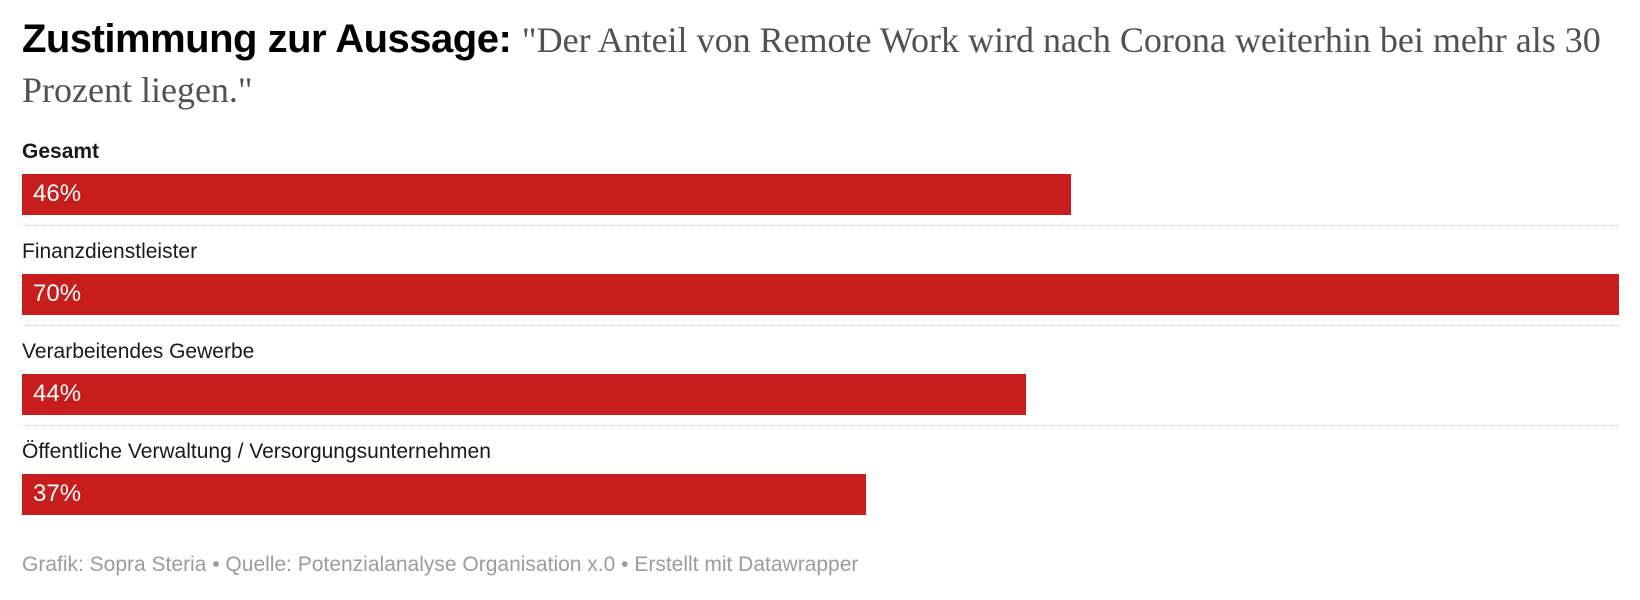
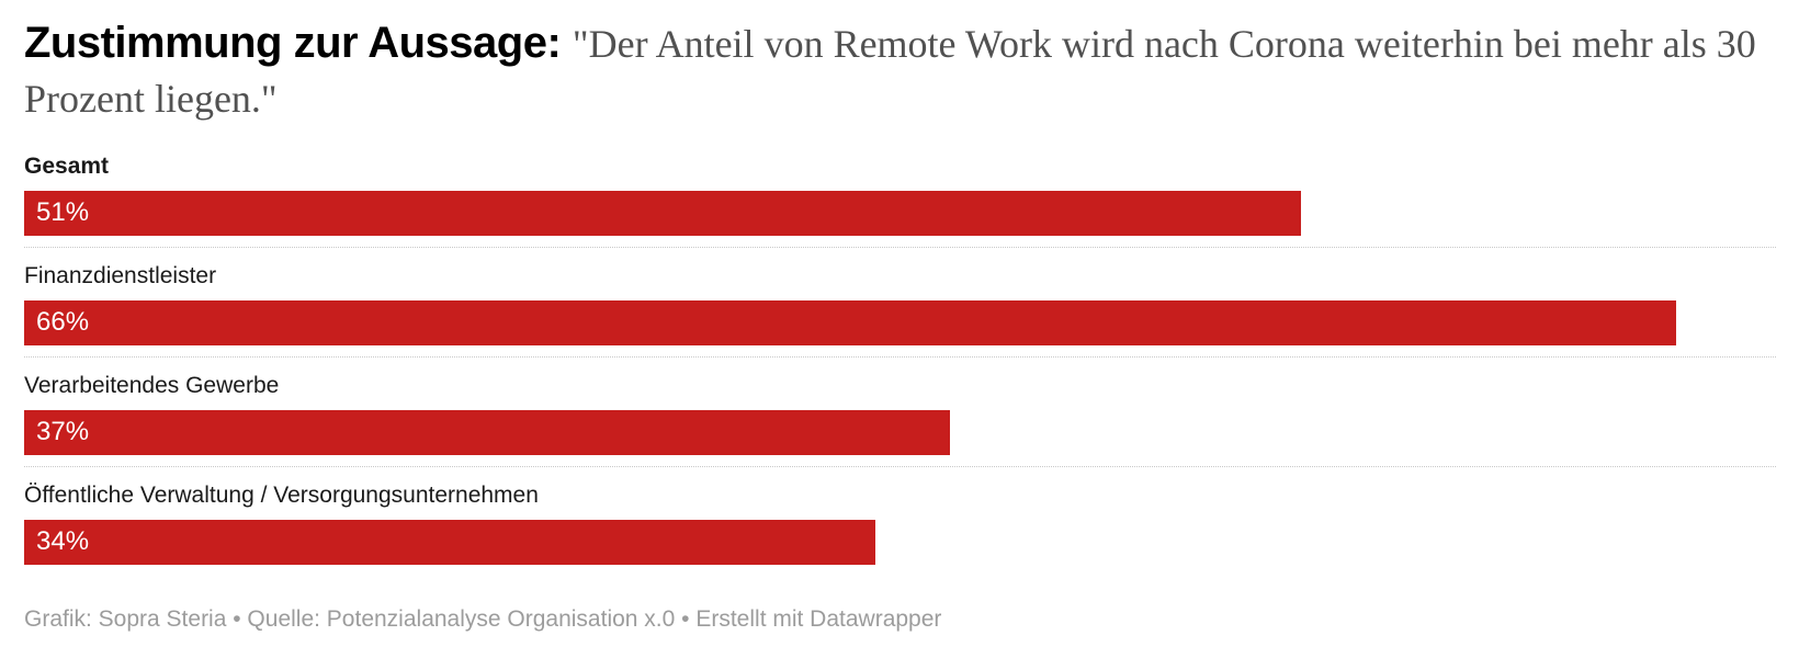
Gesamt: 46% -> 51%
Finanzdienstleister: 70% -> 66%
Verarbeitendes Gewerbe: 44% -> 37%
Öffentliche Verwaltung / Versorgungsunternehmen: 37% -> 34%
